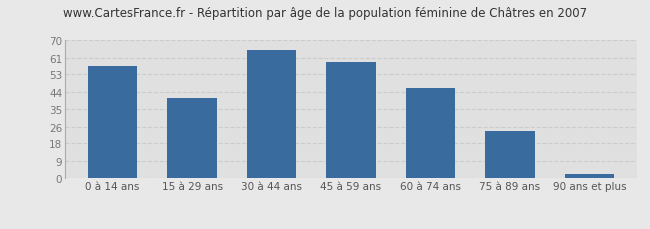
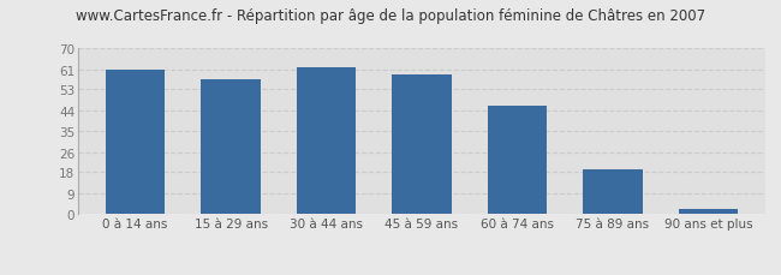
0 à 14 ans: 57 -> 61
15 à 29 ans: 41 -> 57
30 à 44 ans: 65 -> 62
75 à 89 ans: 24 -> 19
